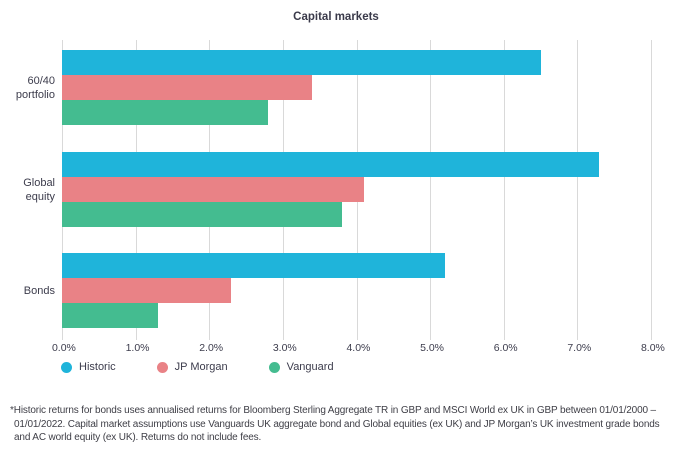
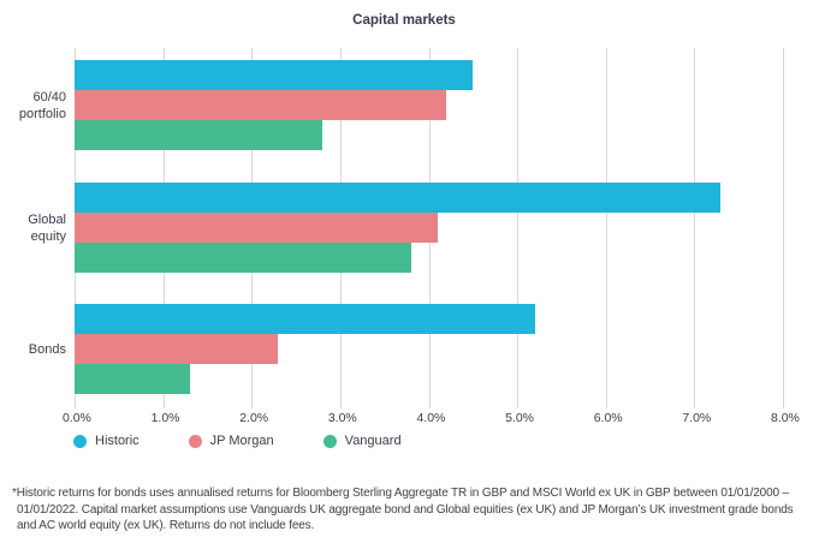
Historic/60/40 portfolio: 6.5% -> 4.5%
JP Morgan/60/40 portfolio: 3.4% -> 4.2%
